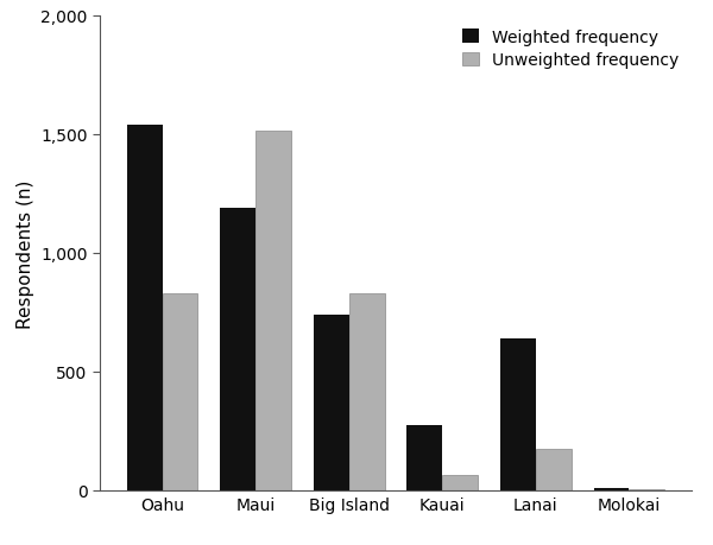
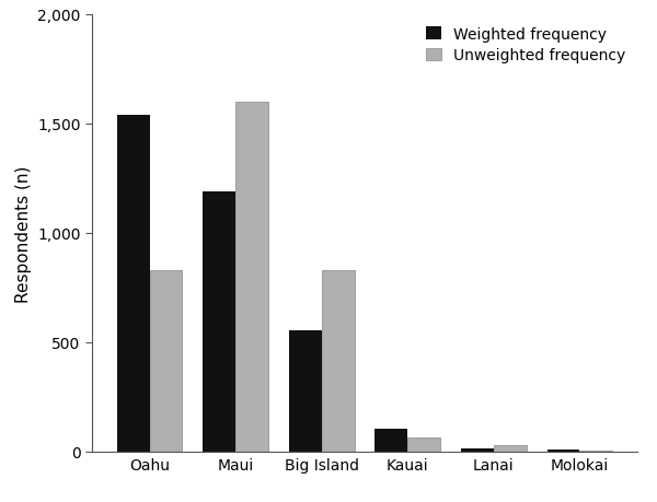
Unweighted frequency/Maui: 1,515 -> 1,600
Weighted frequency/Big Island: 740 -> 555
Weighted frequency/Kauai: 275 -> 105
Weighted frequency/Lanai: 640 -> 15
Unweighted frequency/Lanai: 175 -> 30
